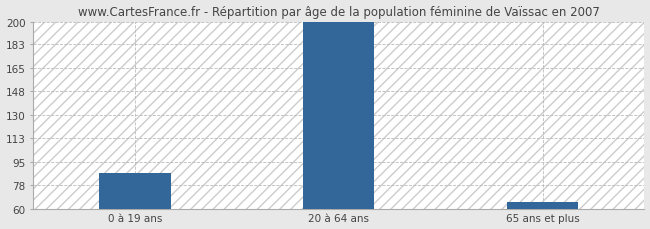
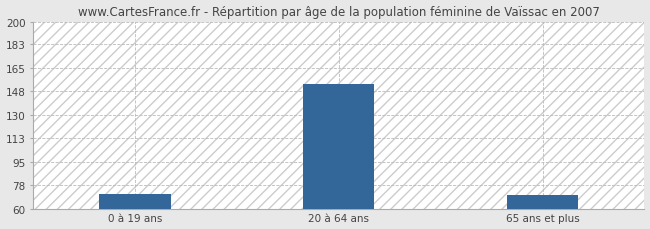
0 à 19 ans: 87 -> 71
20 à 64 ans: 200 -> 153
65 ans et plus: 65 -> 70
